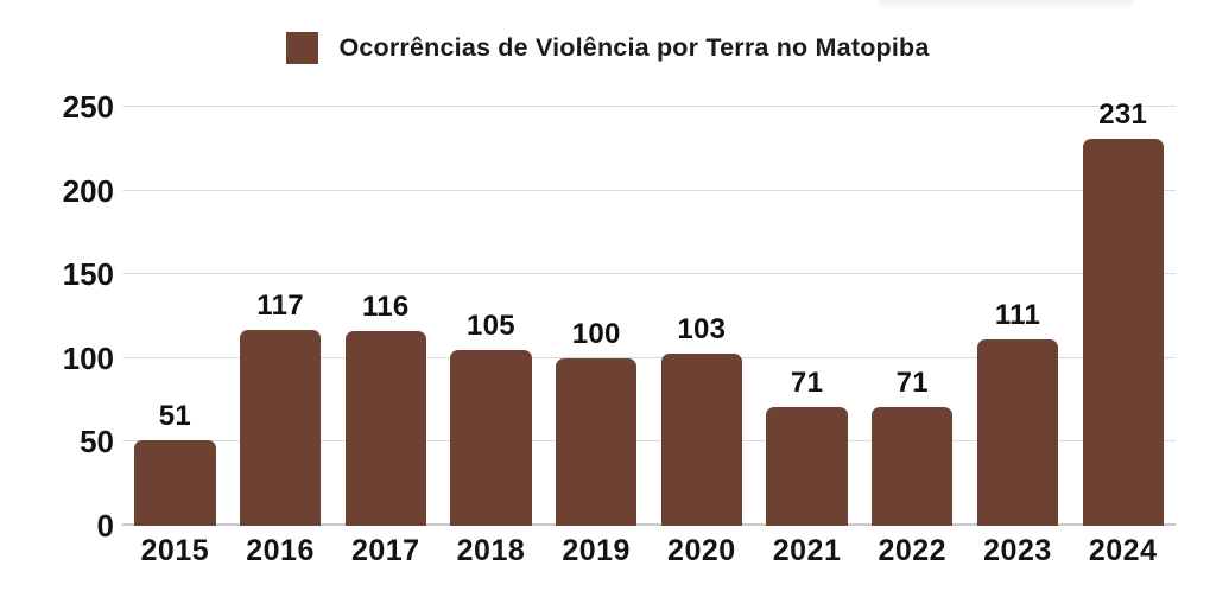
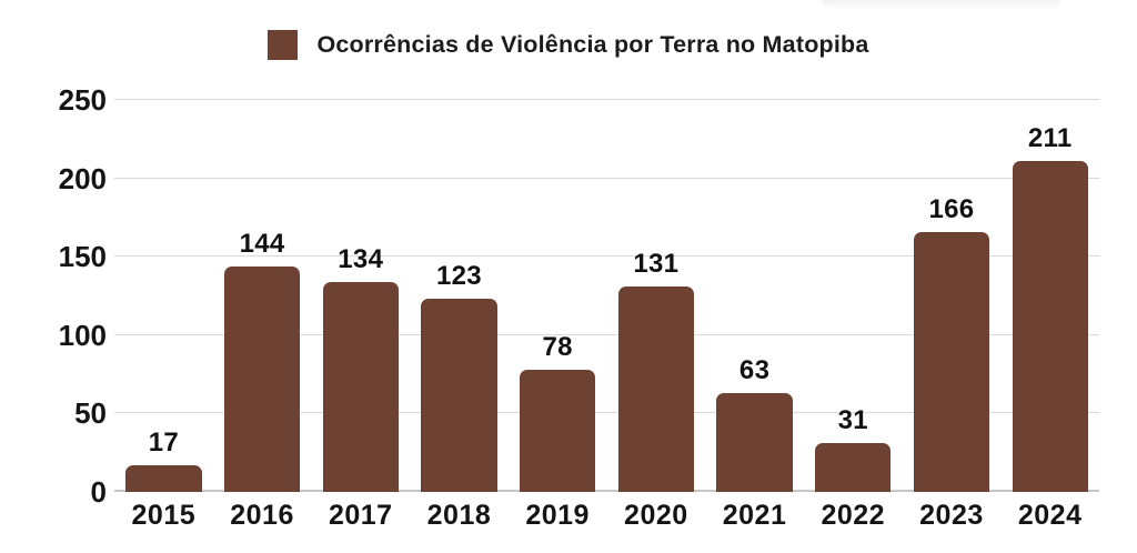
2015: 51 -> 17
2016: 117 -> 144
2017: 116 -> 134
2018: 105 -> 123
2019: 100 -> 78
2020: 103 -> 131
2021: 71 -> 63
2022: 71 -> 31
2023: 111 -> 166
2024: 231 -> 211
